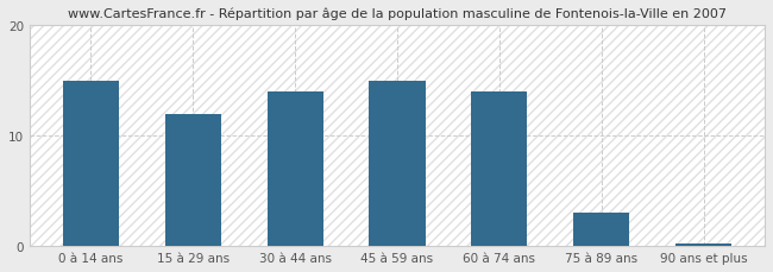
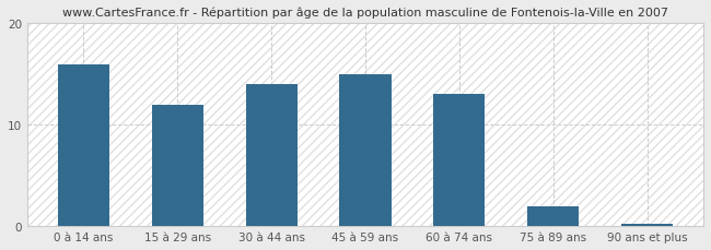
0 à 14 ans: 15.0 -> 16.0
60 à 74 ans: 14.0 -> 13.0
75 à 89 ans: 3.0 -> 2.0
